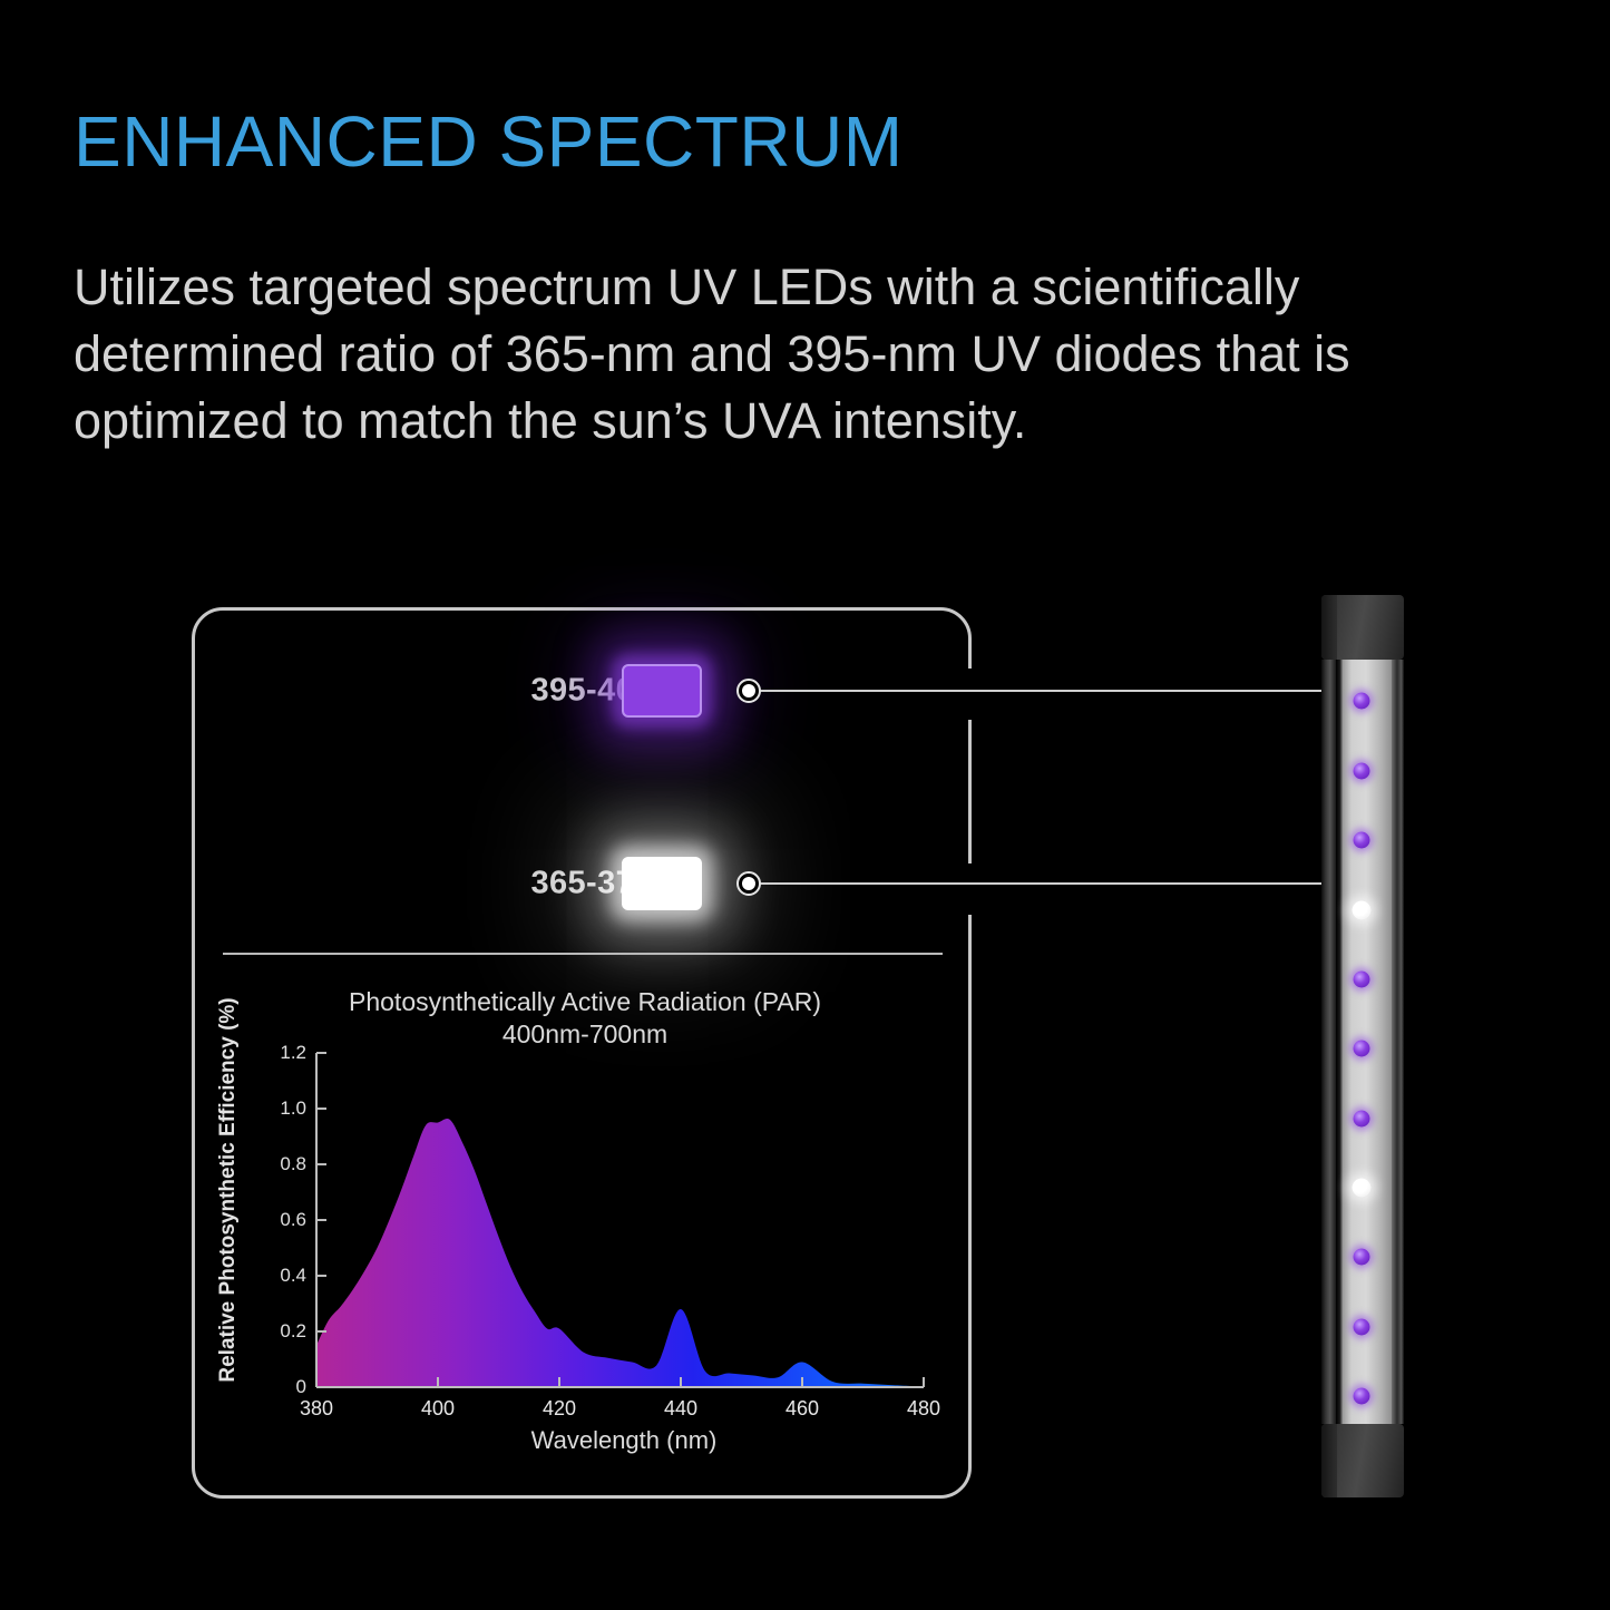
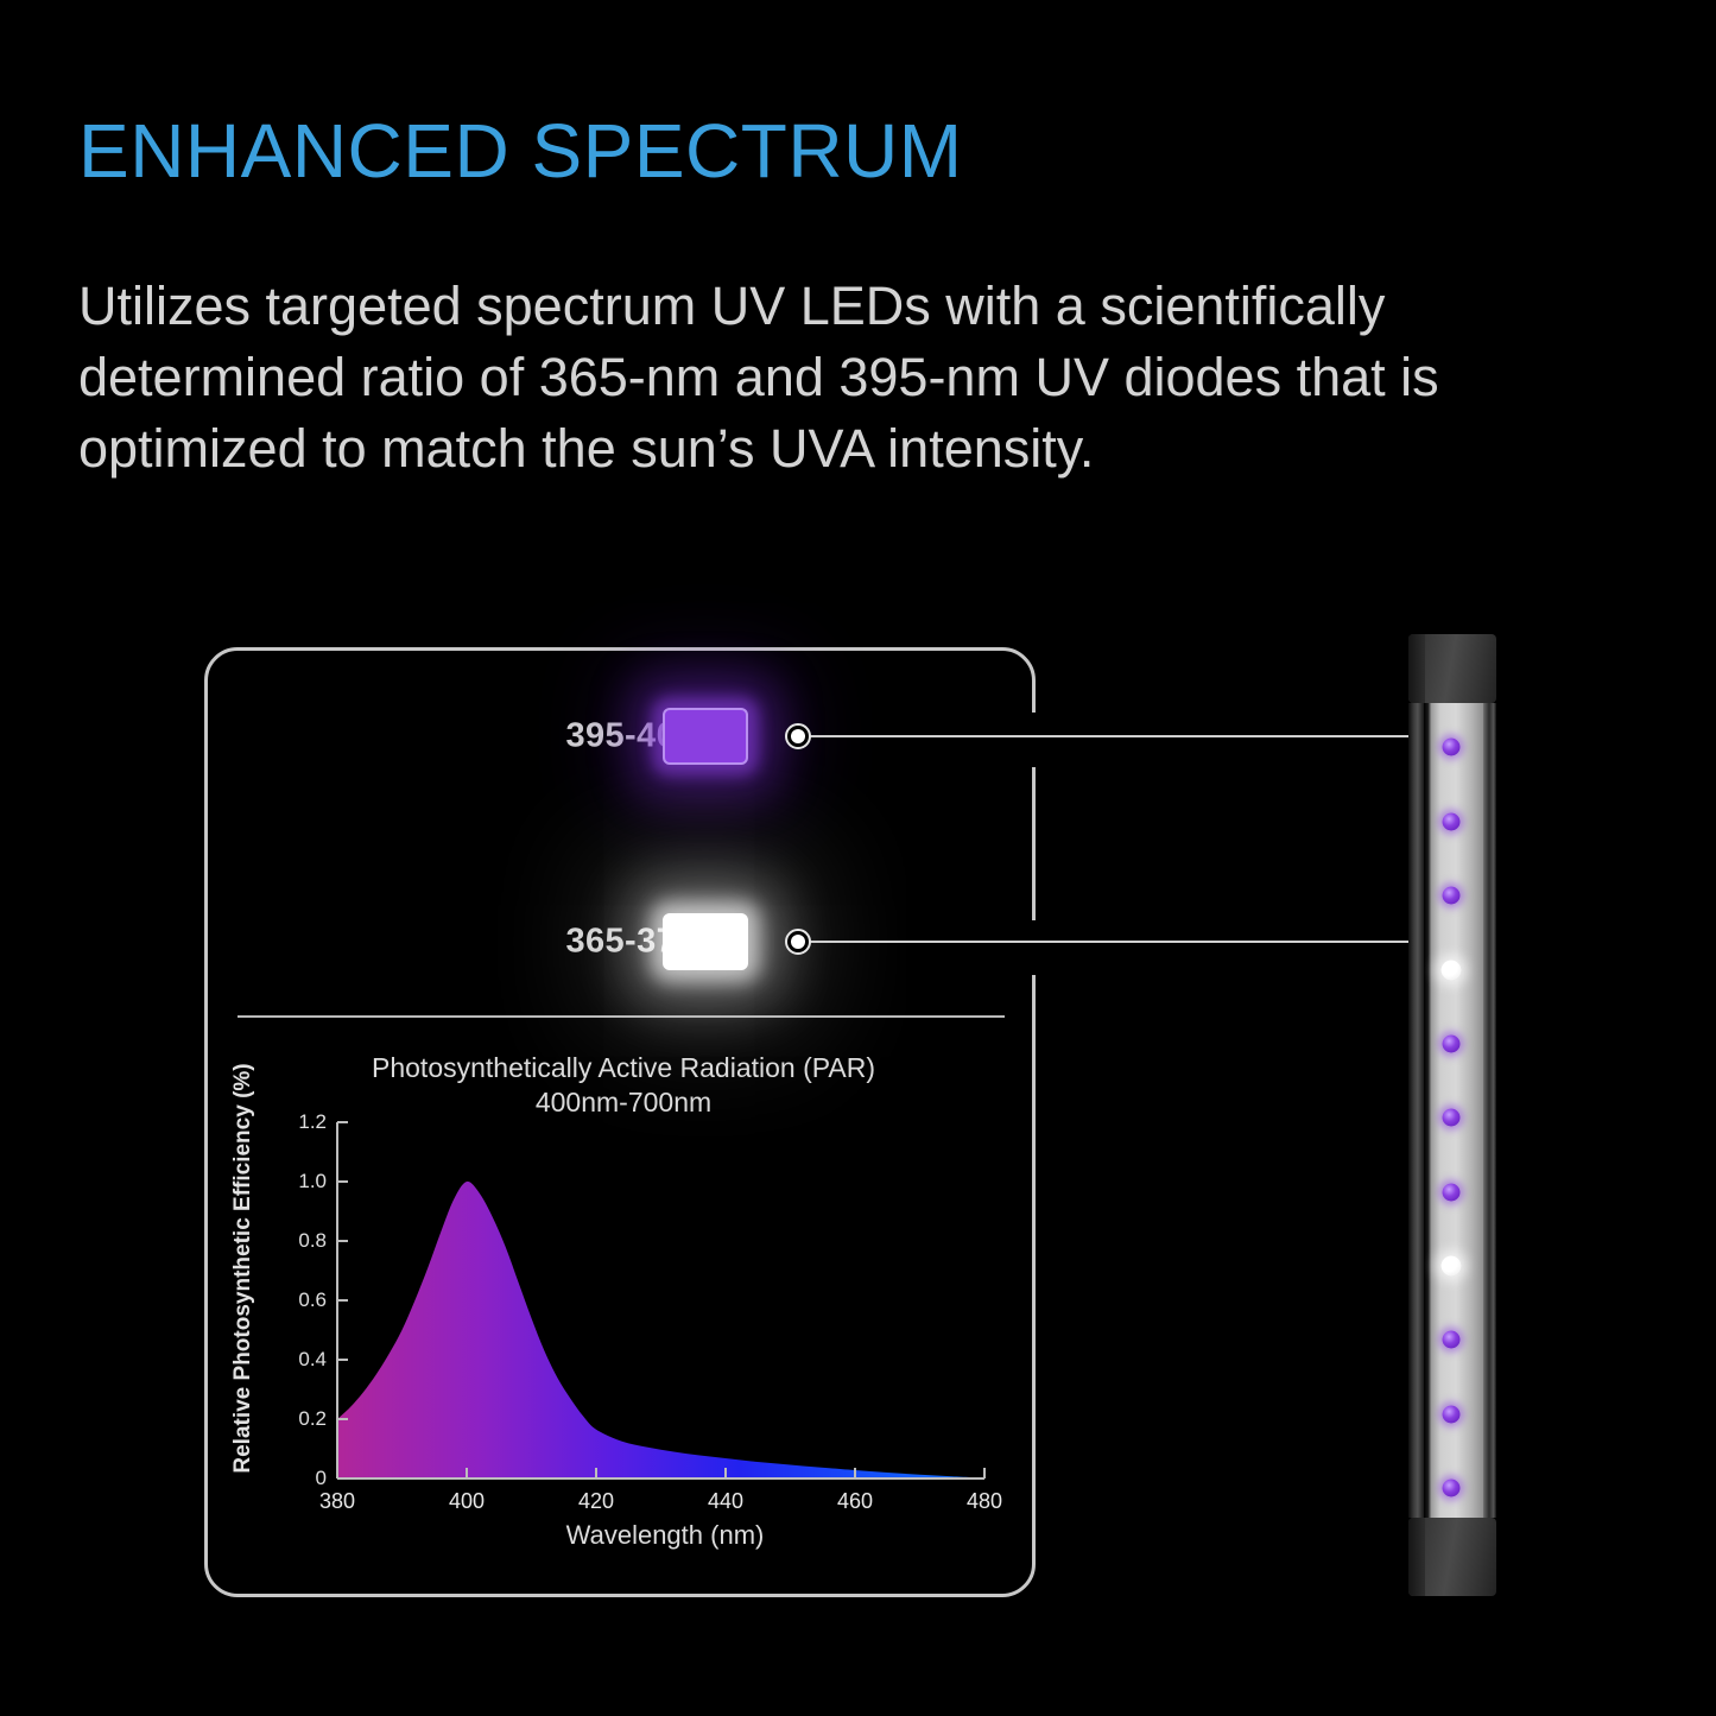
380: 0.15 -> 0.20
400: 0.95 -> 1.00
420: 0.21 -> 0.17
440: 0.28 -> 0.07
460: 0.09 -> 0.03
